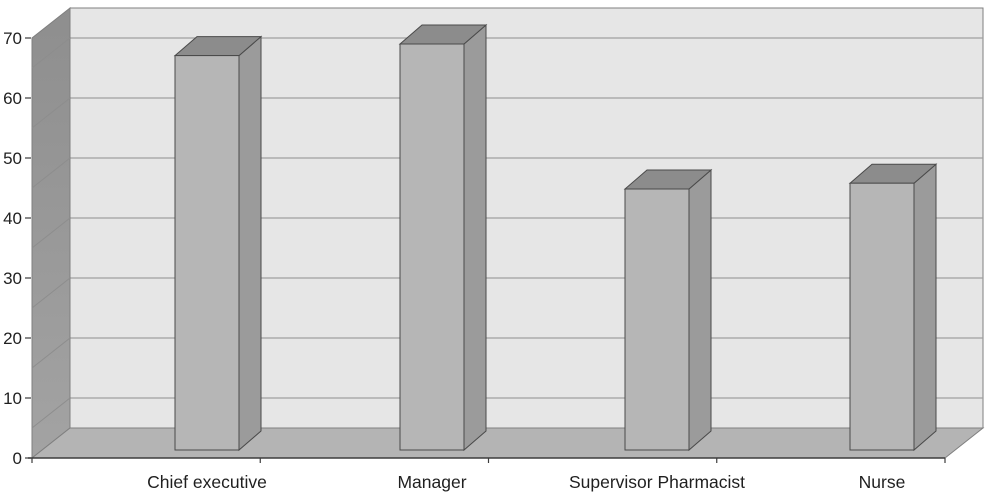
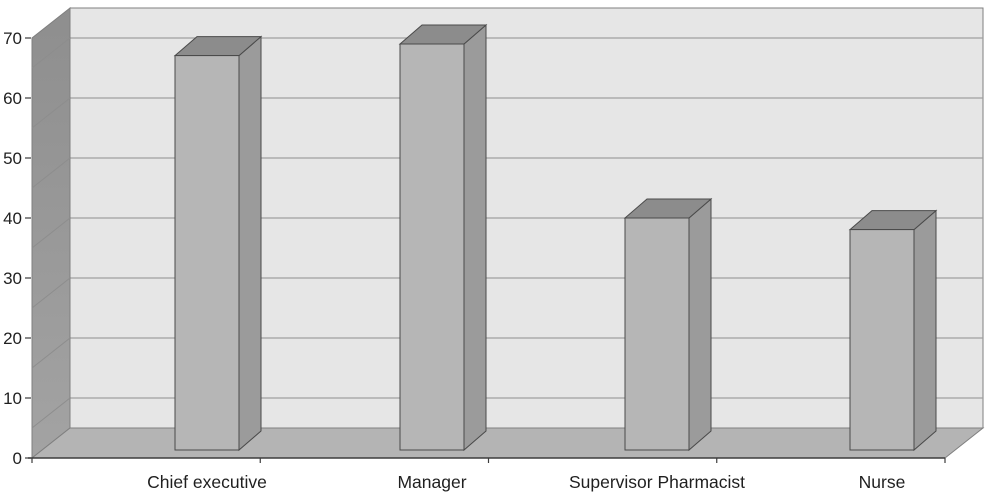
Supervisor Pharmacist: 45 -> 40
Nurse: 46 -> 38
